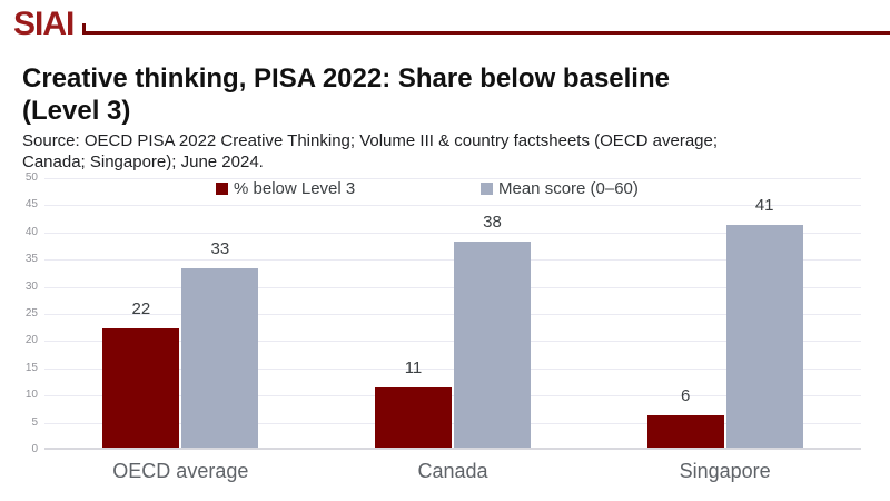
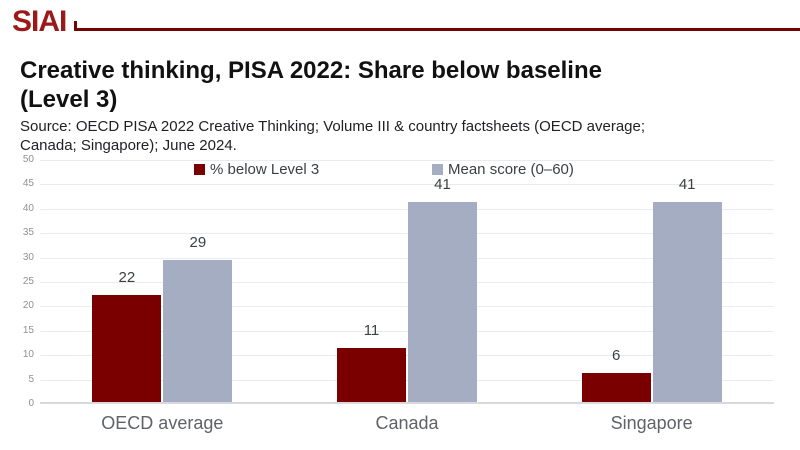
Mean score (0–60)/OECD average: 33 -> 29
Mean score (0–60)/Canada: 38 -> 41
